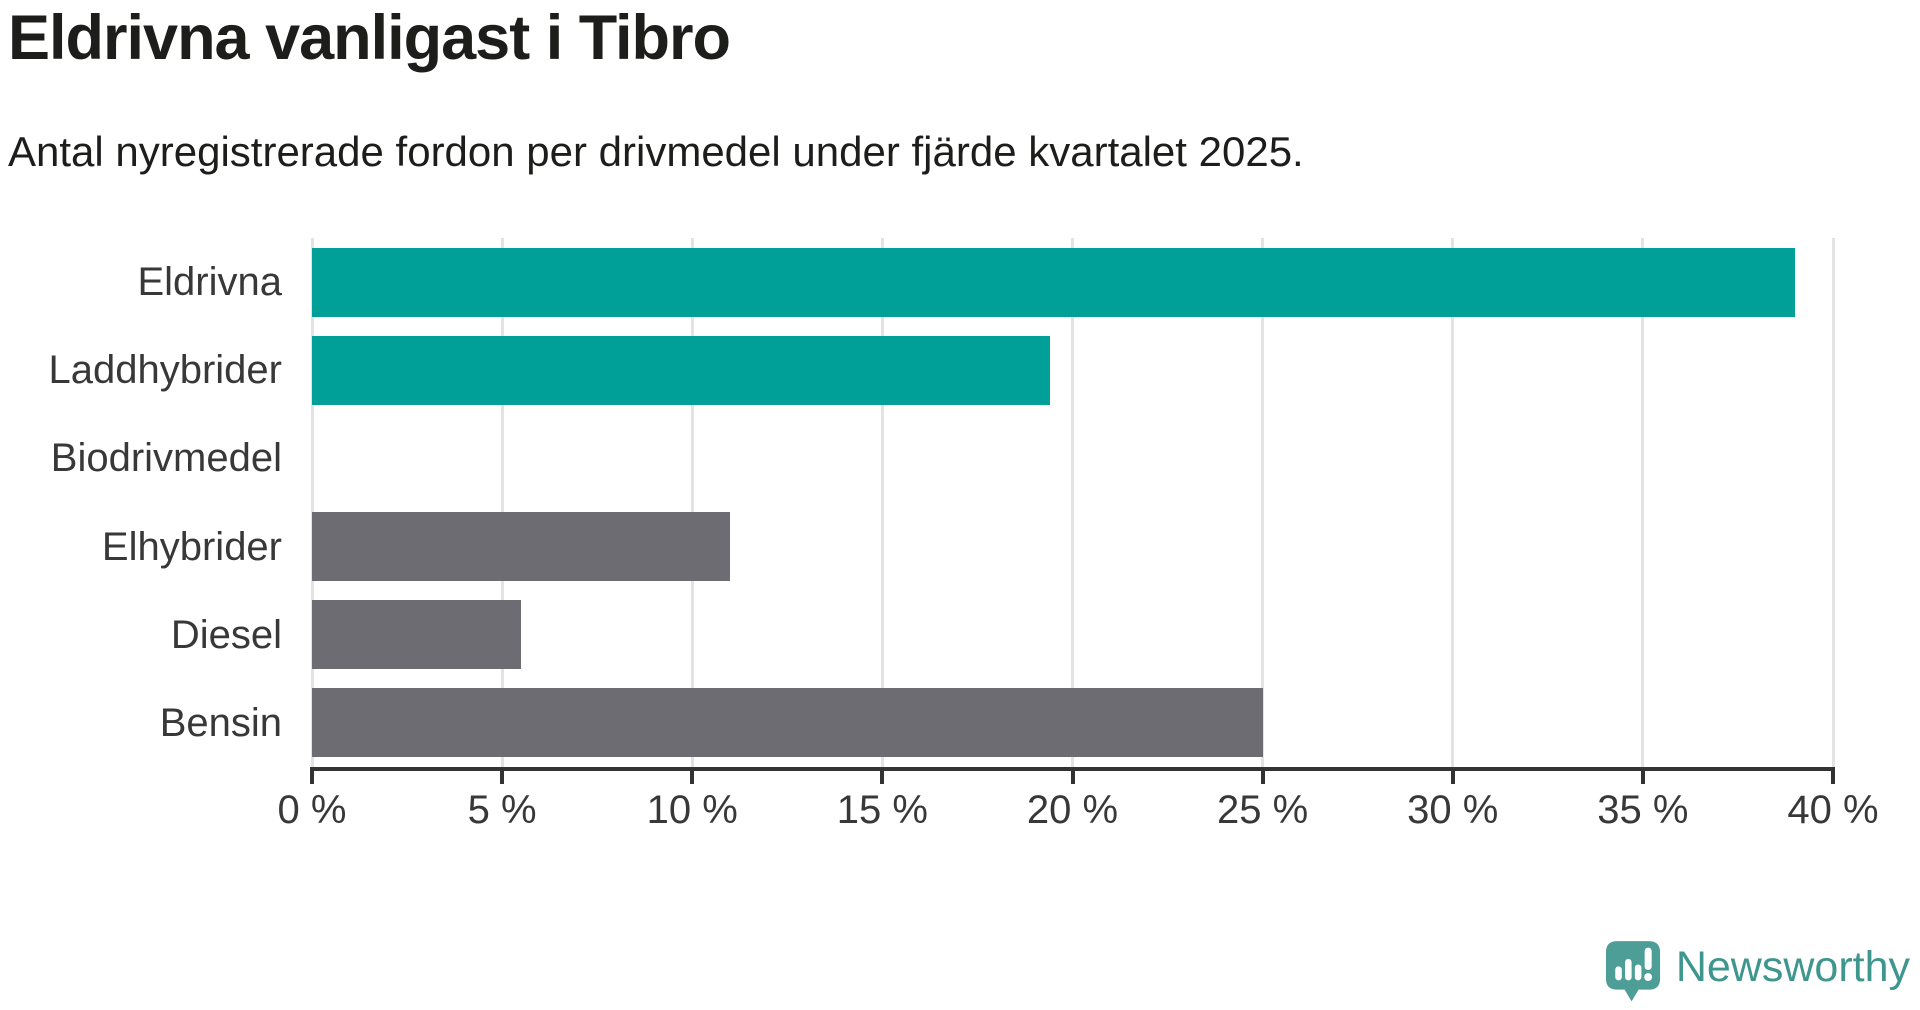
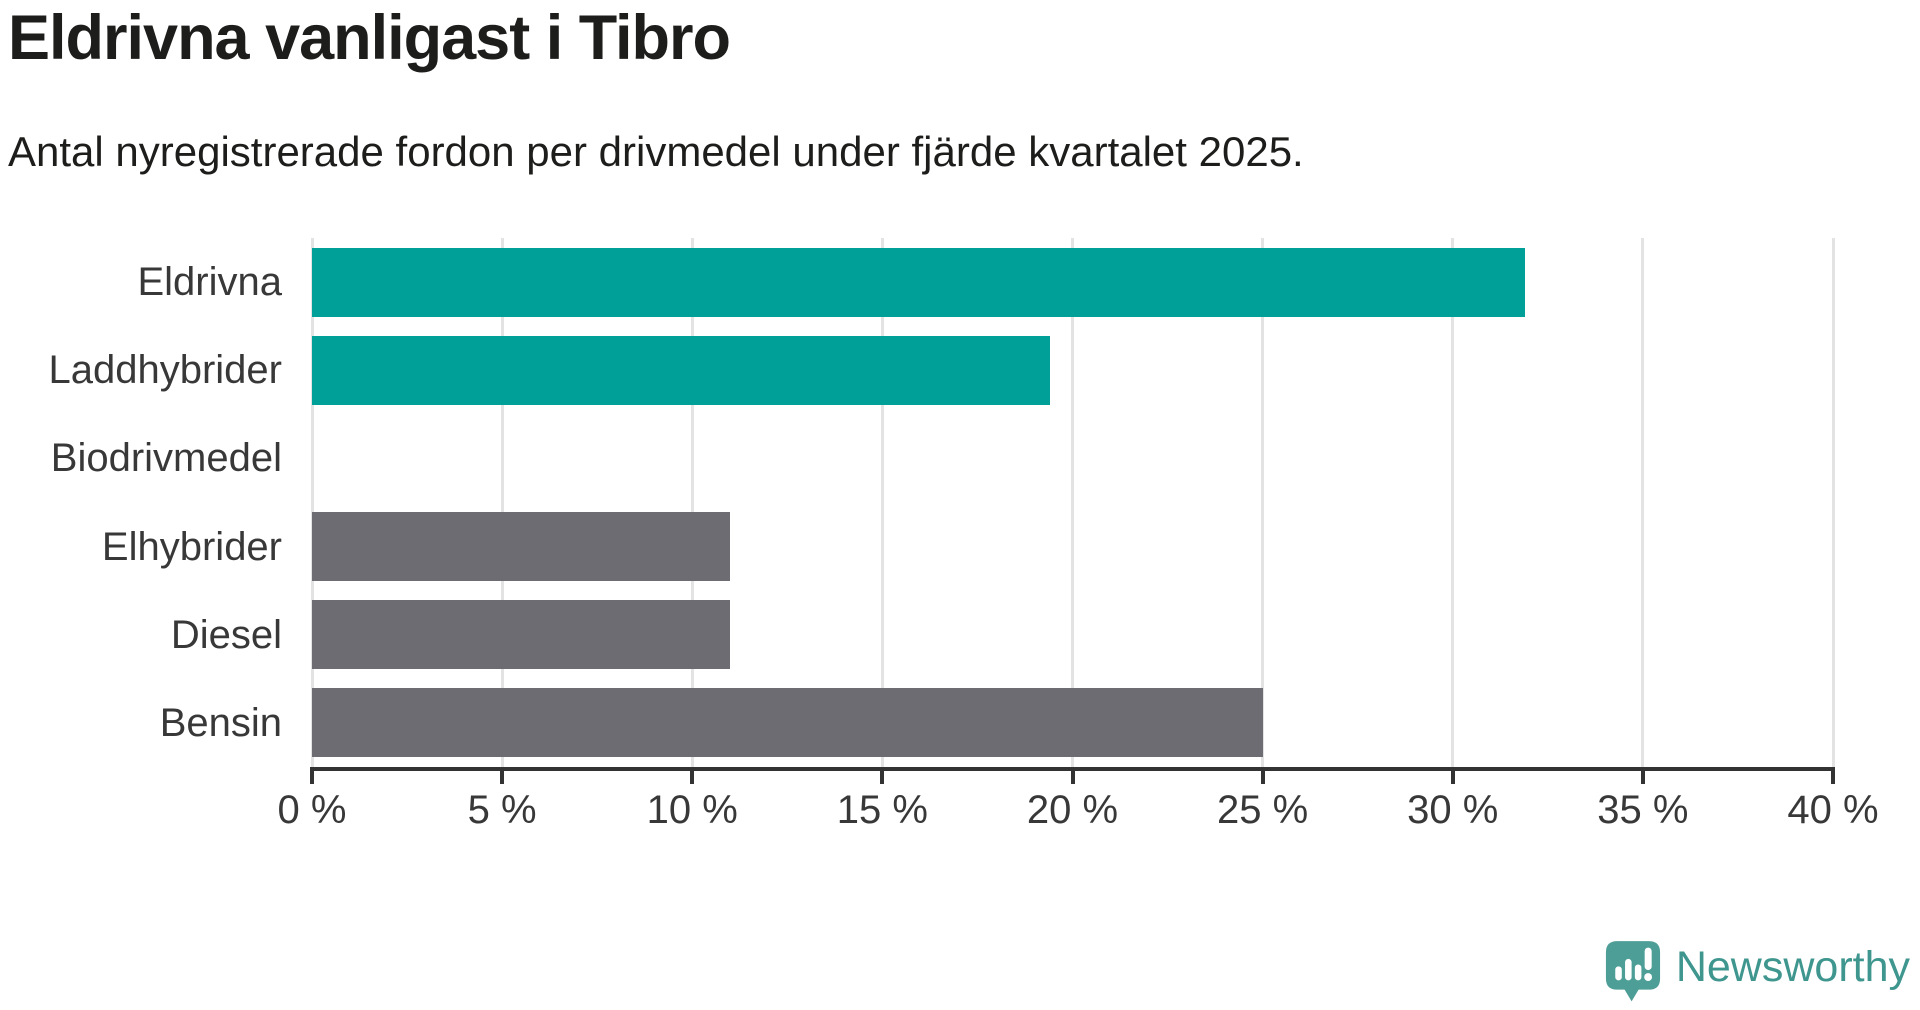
Eldrivna: 39.0% -> 31.9%
Diesel: 5.5% -> 11.0%
